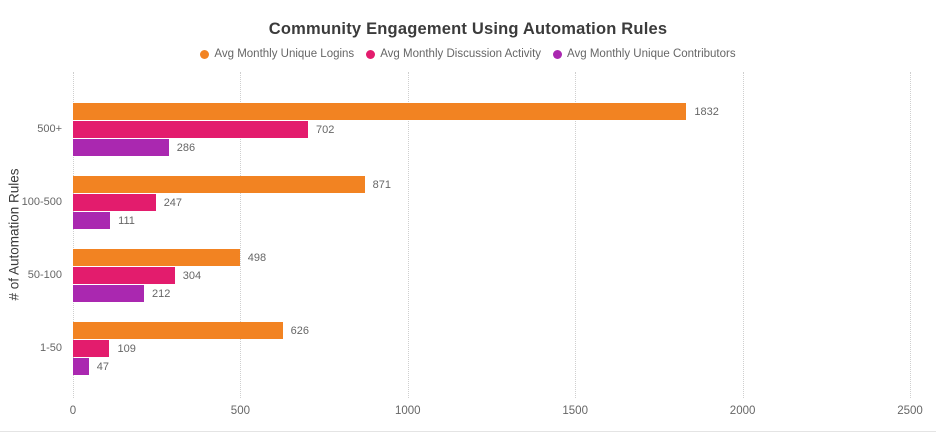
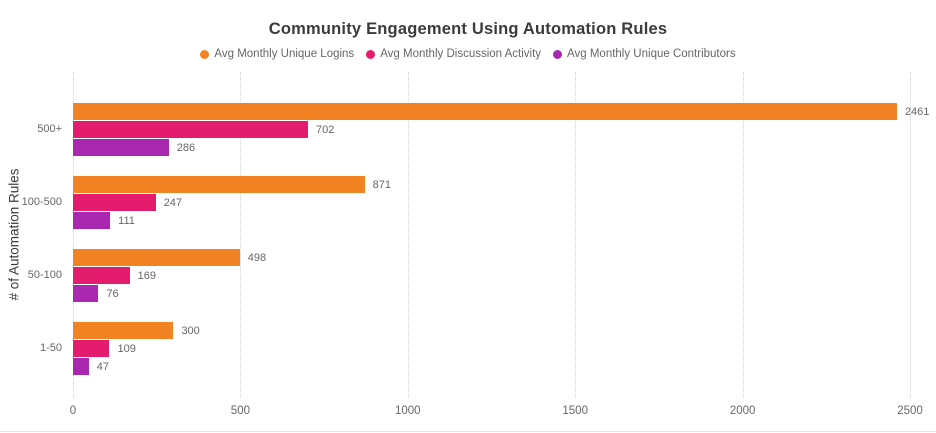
Avg Monthly Unique Logins/500+: 1832 -> 2461
Avg Monthly Discussion Activity/50-100: 304 -> 169
Avg Monthly Unique Contributors/50-100: 212 -> 76
Avg Monthly Unique Logins/1-50: 626 -> 300
